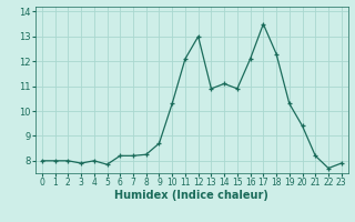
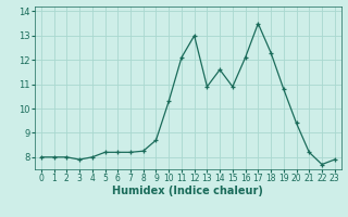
5: 7.85 -> 8.20
14: 11.10 -> 11.60
19: 10.30 -> 10.80
